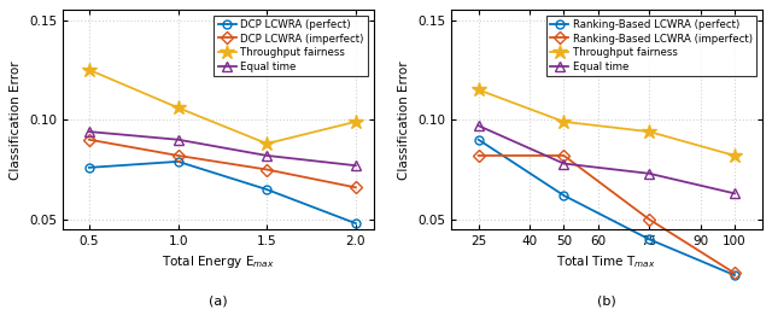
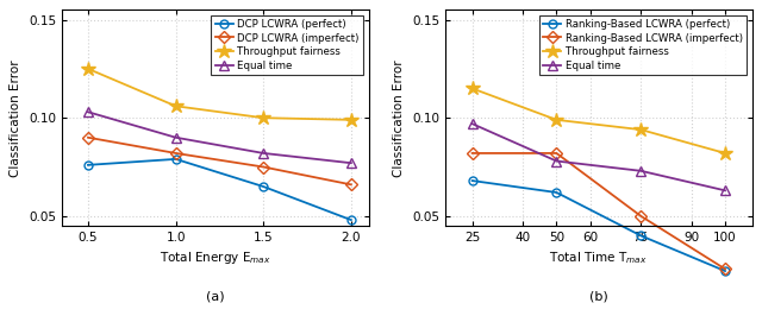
Equal time/0.5: 0.094 -> 0.103
Throughput fairness/1.5: 0.088 -> 0.100
Ranking-Based LCWRA (perfect)/25: 0.090 -> 0.068
